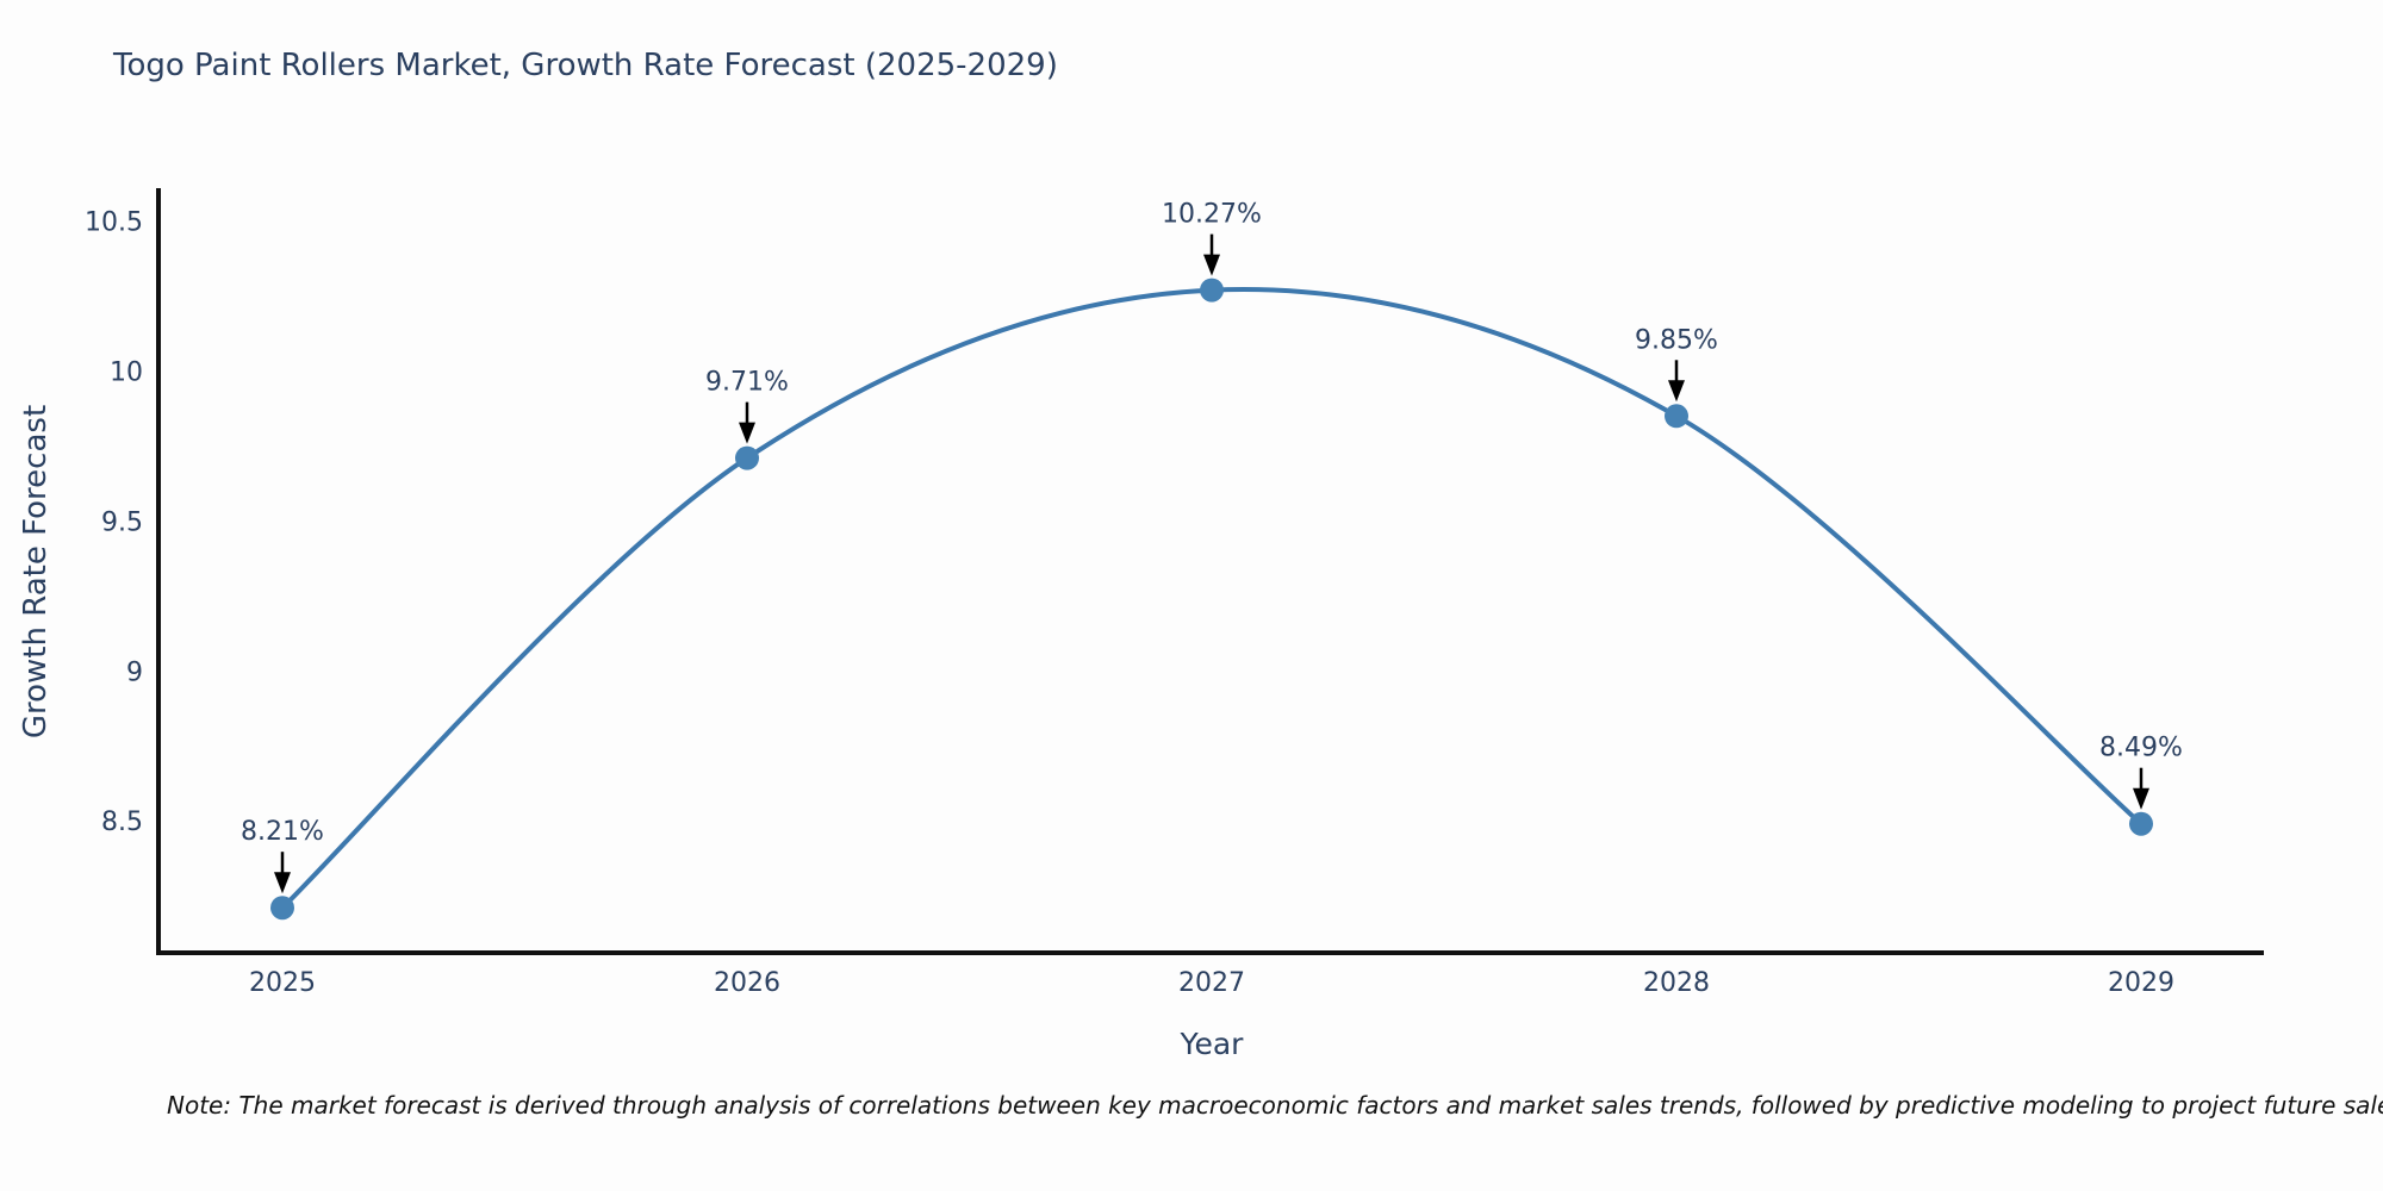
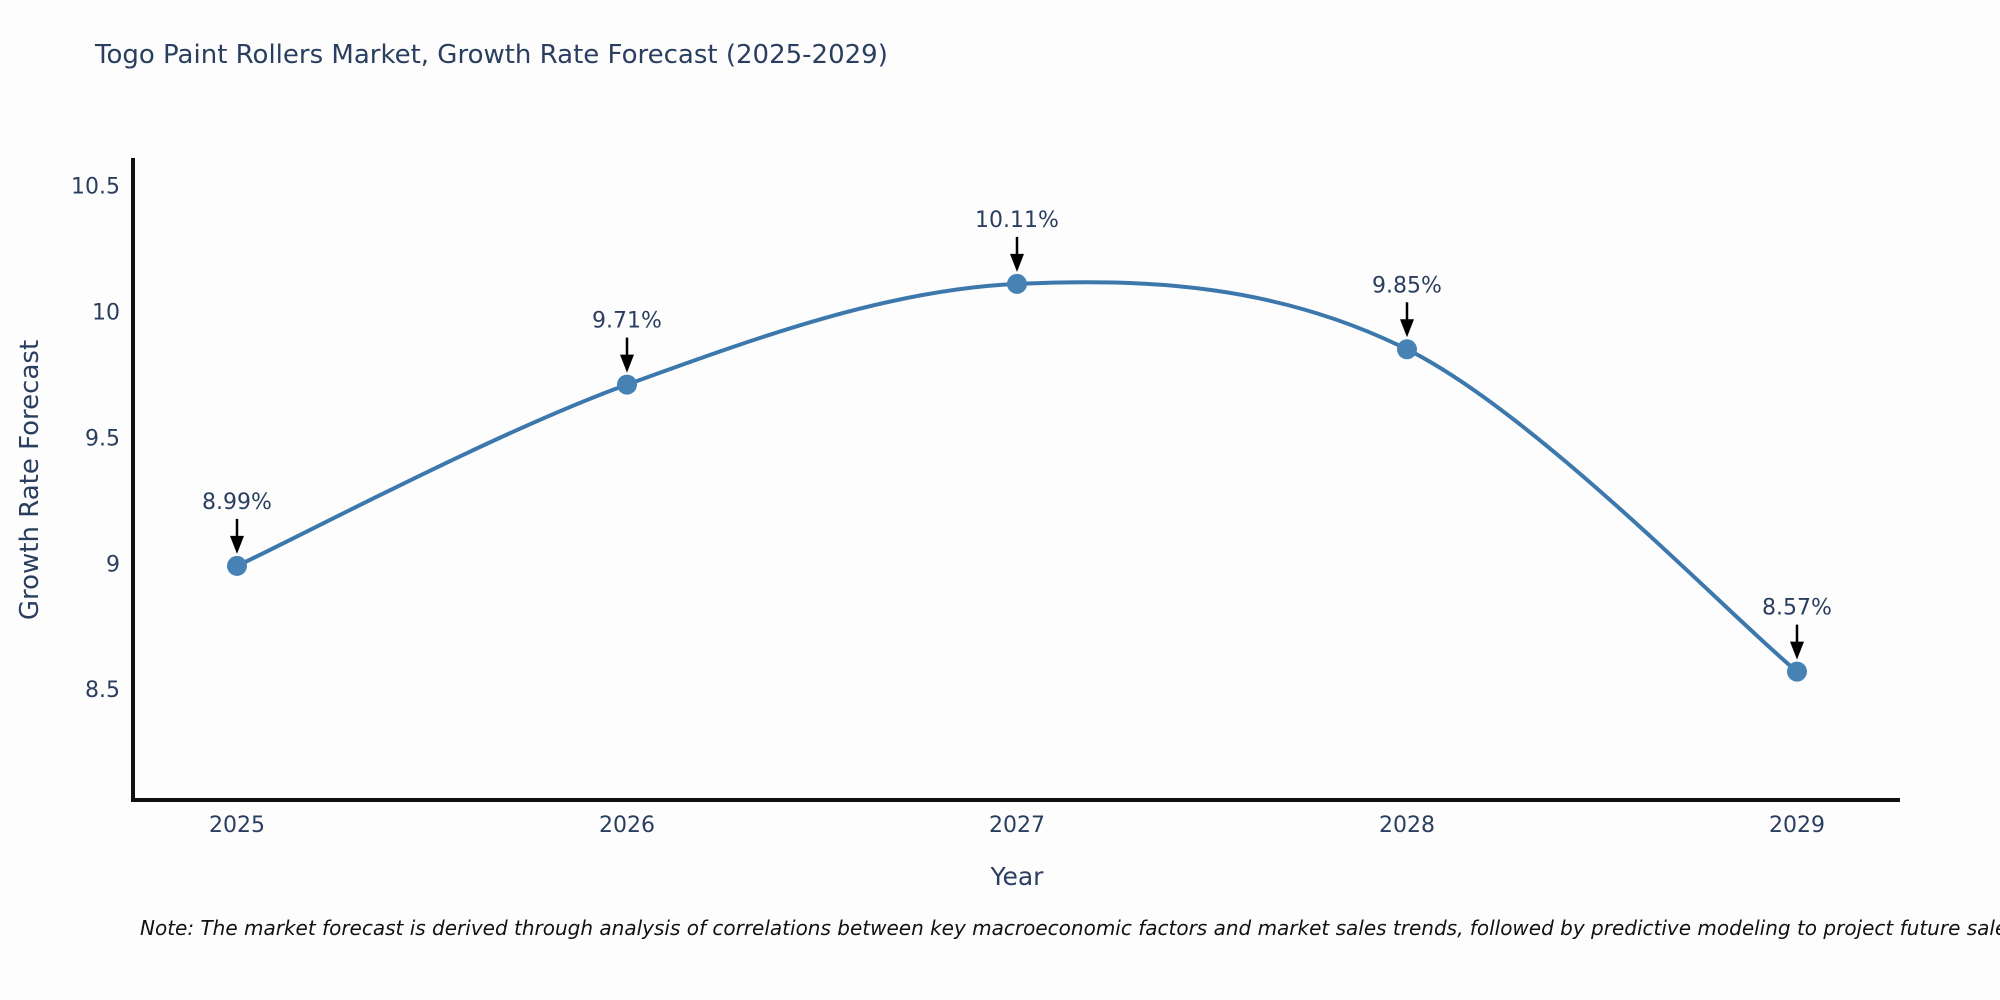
2025: 8.21% -> 8.99%
2027: 10.27% -> 10.11%
2029: 8.49% -> 8.57%
